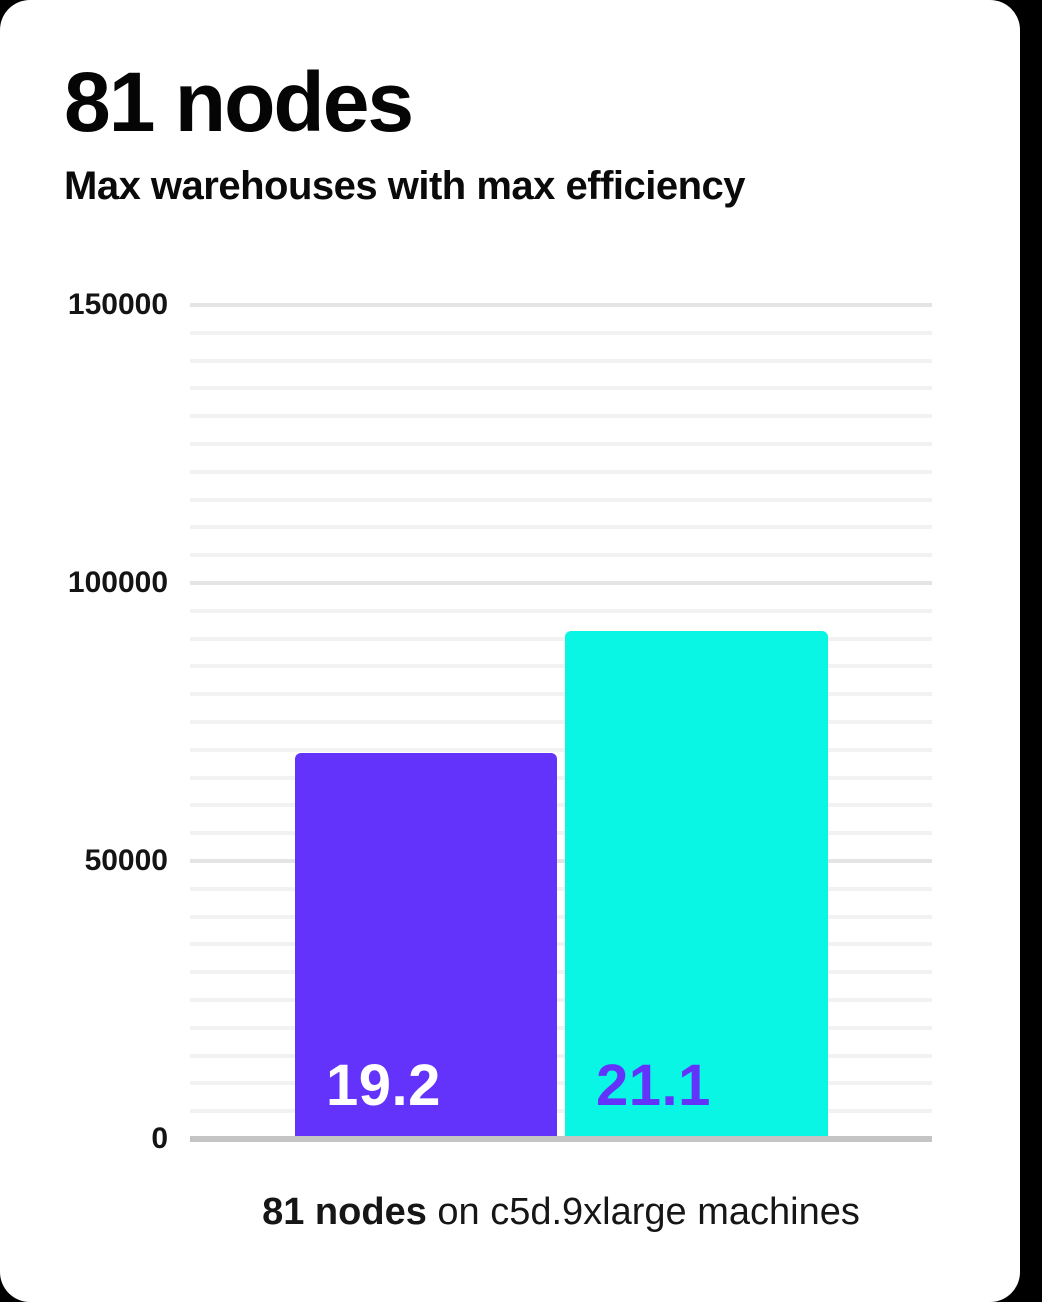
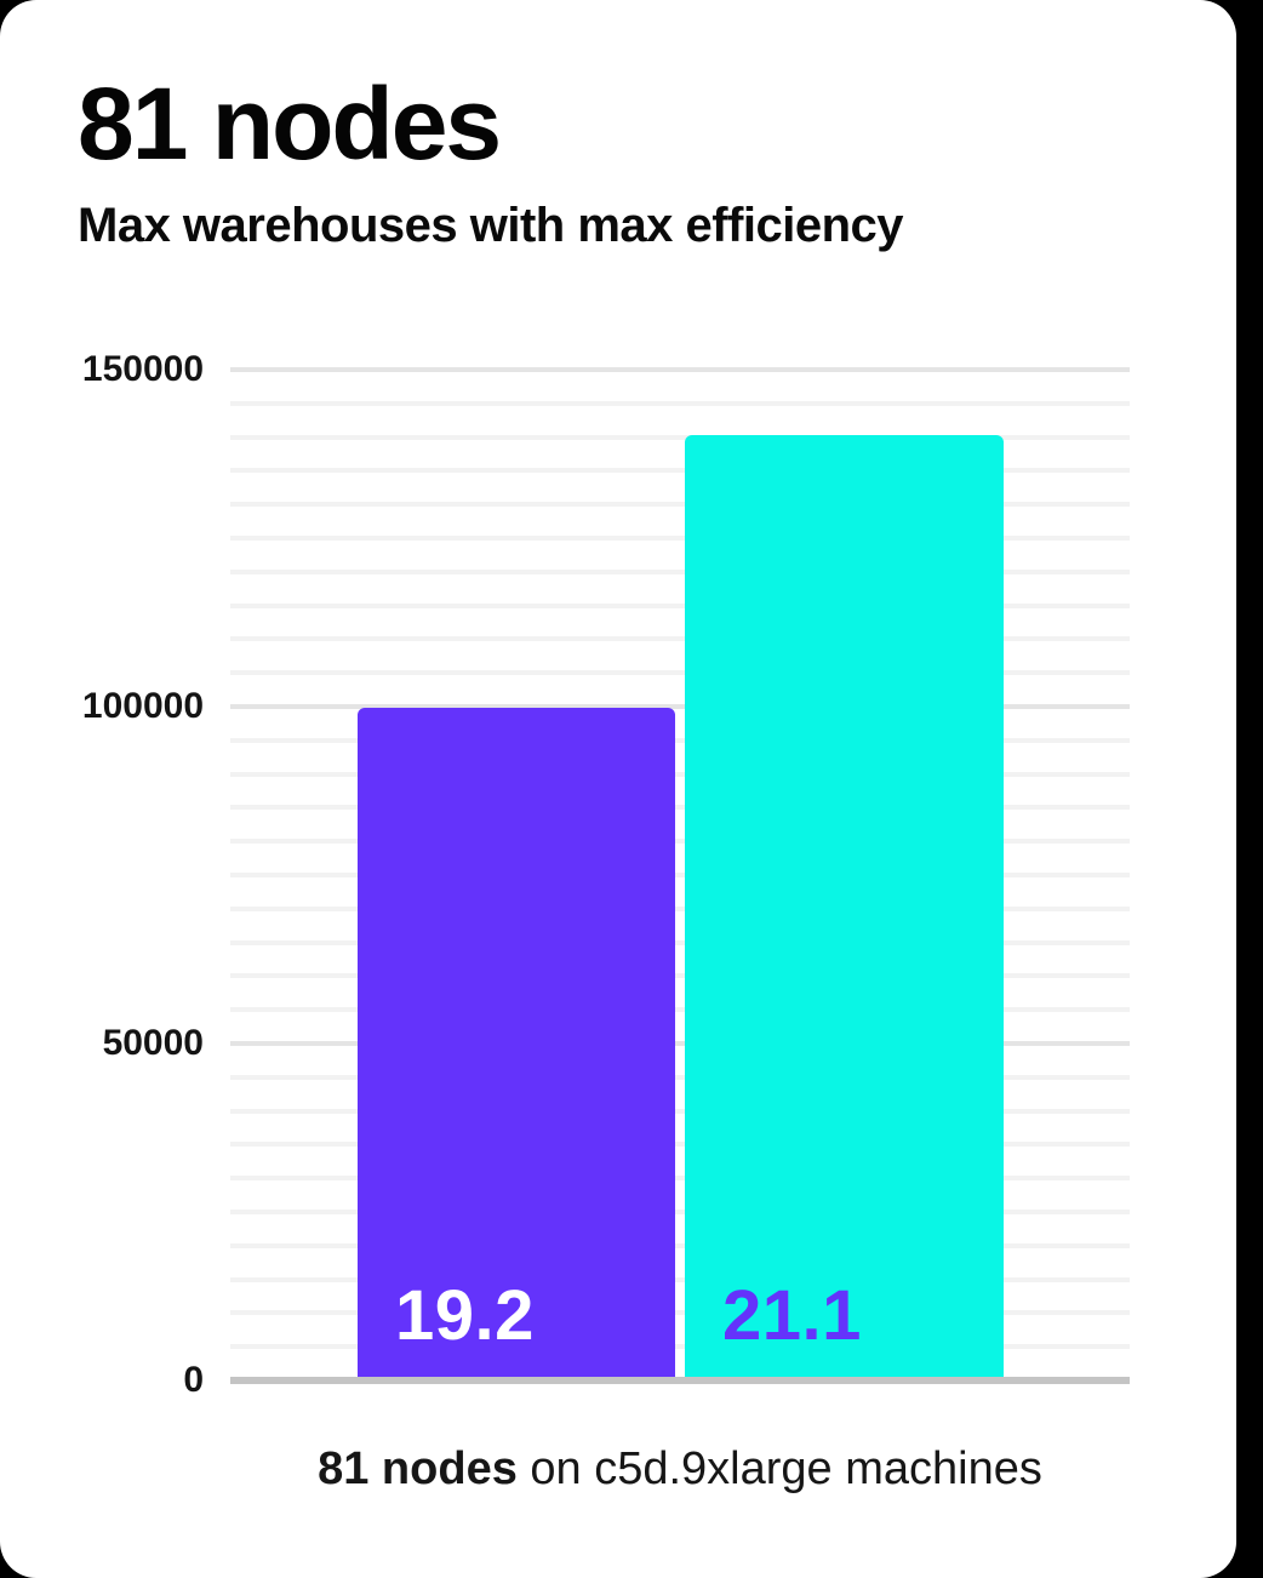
19.2: 69000 -> 100000
21.1: 91000 -> 140000
